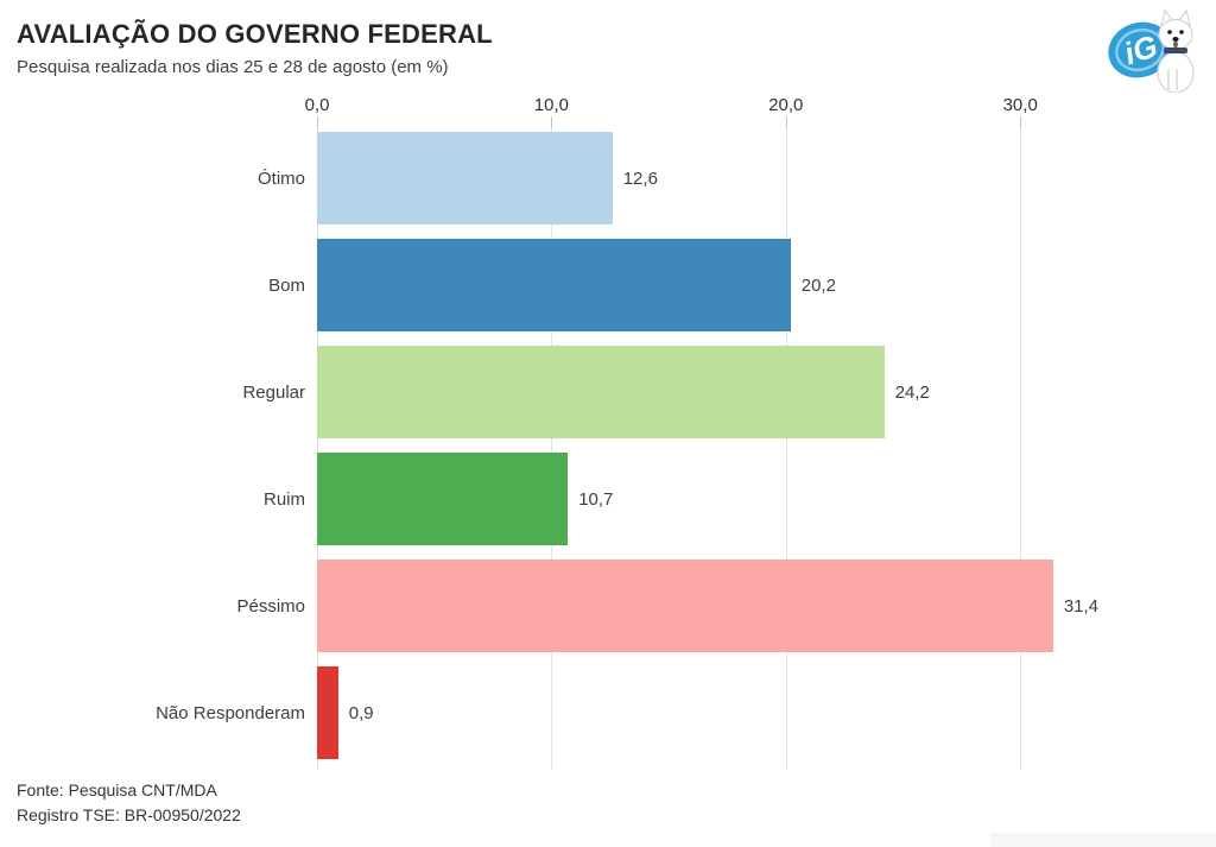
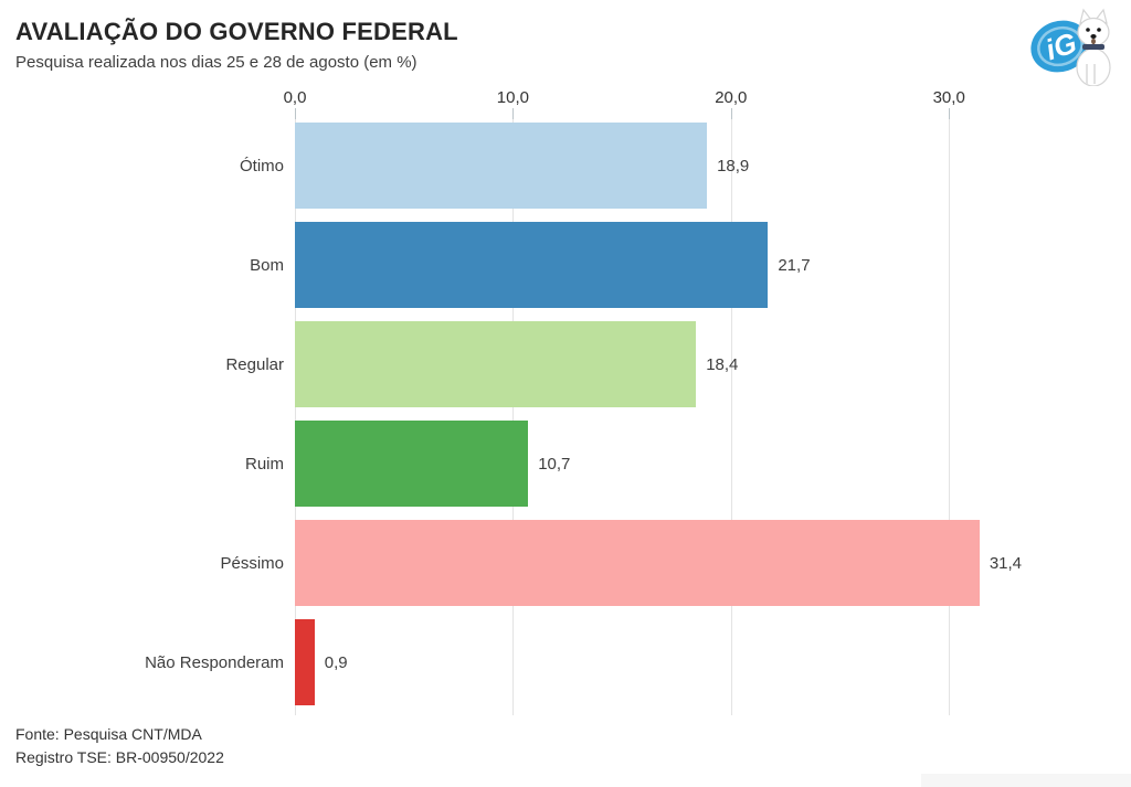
Ótimo: 12,6 -> 18,9
Bom: 20,2 -> 21,7
Regular: 24,2 -> 18,4
